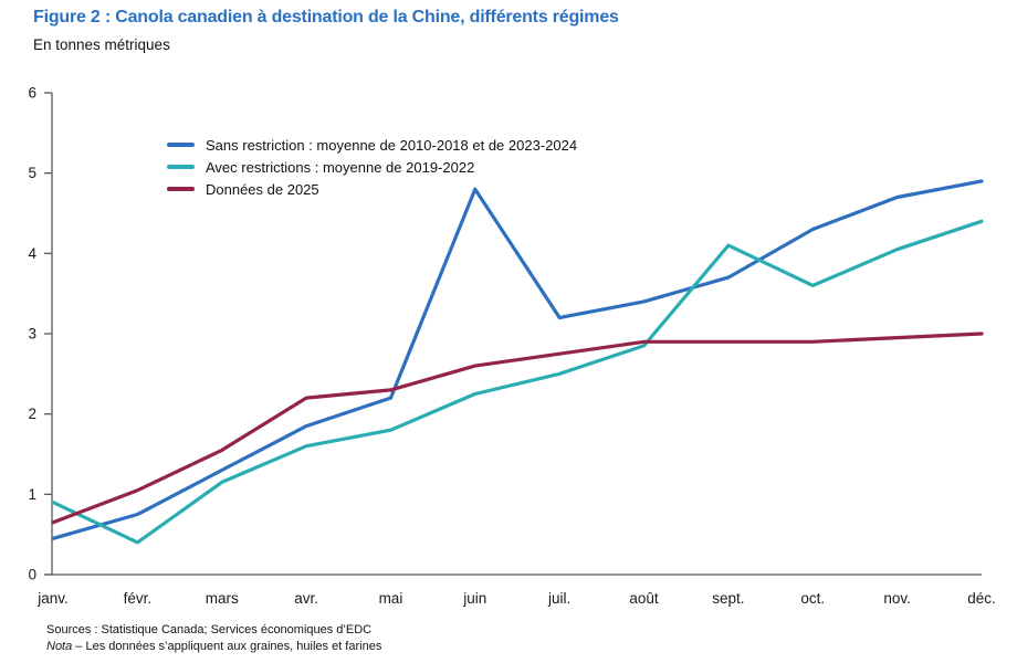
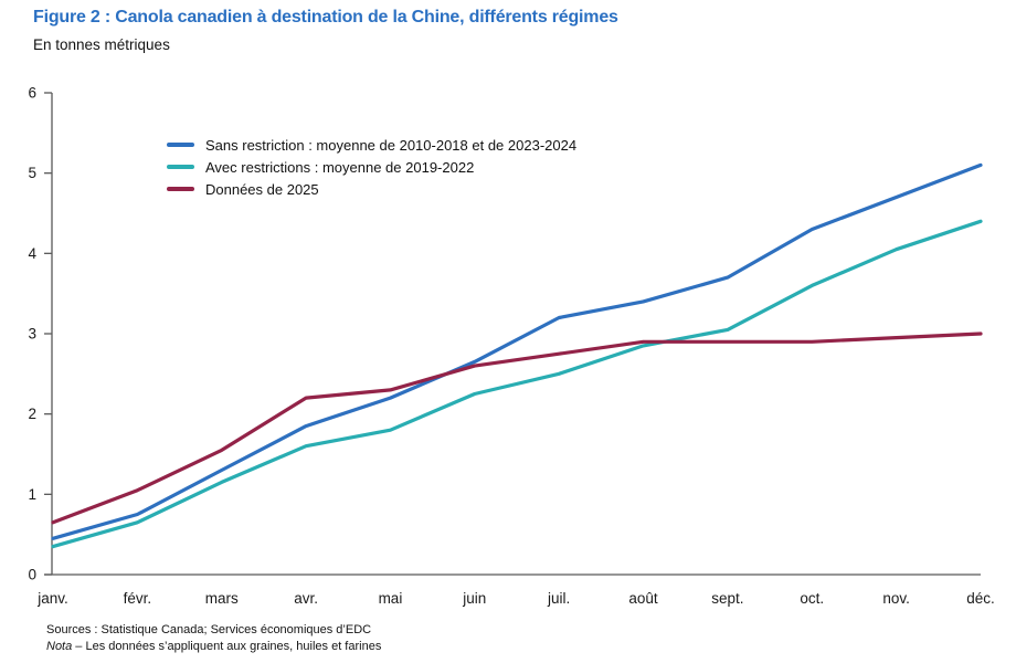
Avec restrictions : moyenne de 2019-2022/janv.: 0.9 -> 0.3
Avec restrictions : moyenne de 2019-2022/févr.: 0.4 -> 0.7
Sans restriction : moyenne de 2010-2018 et de 2023-2024/juin: 4.8 -> 2.6
Avec restrictions : moyenne de 2019-2022/sept.: 4.1 -> 3.0
Sans restriction : moyenne de 2010-2018 et de 2023-2024/déc.: 4.9 -> 5.1
